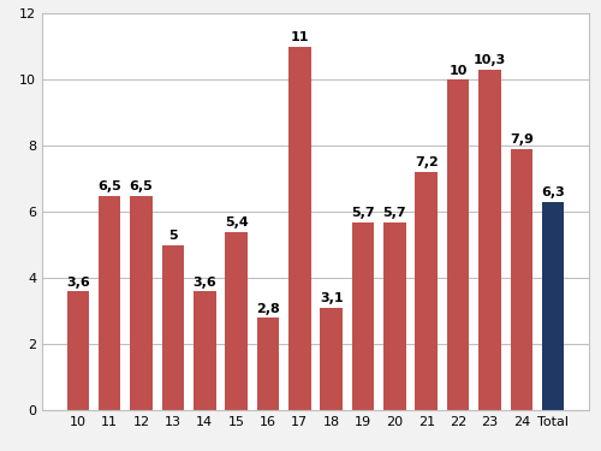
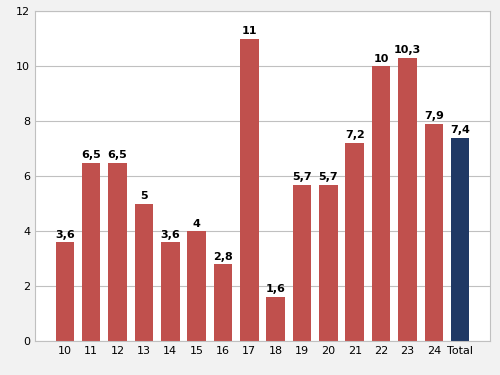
15: 5,4 -> 4
18: 3,1 -> 1,6
Total: 6,3 -> 7,4
